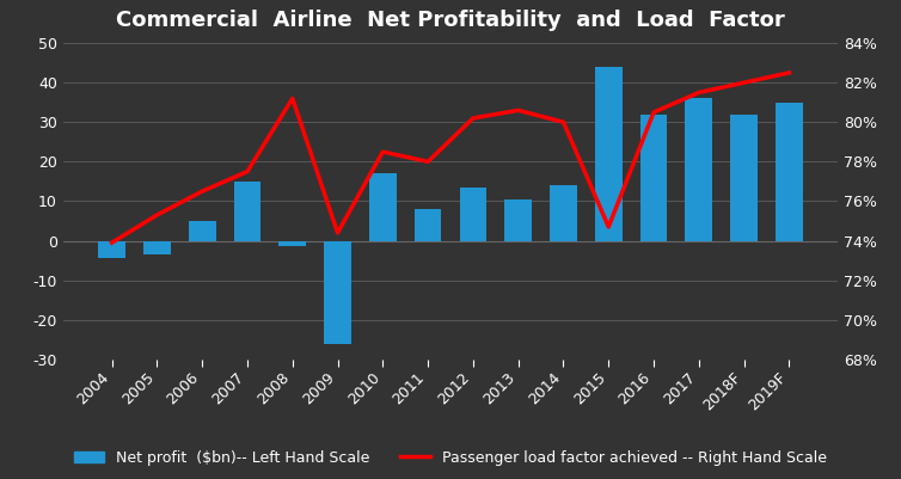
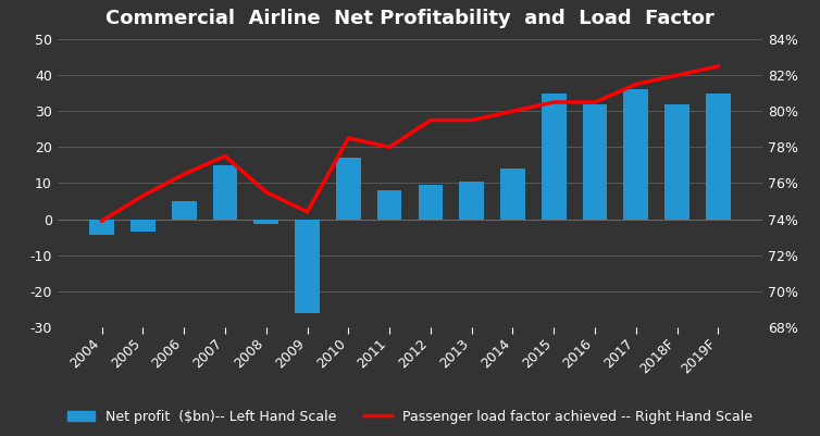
Passenger load factor achieved -- Right Hand Scale/2008: 81.2% -> 75.5%
Net profit ($bn)-- Left Hand Scale/2012: 13.5 -> 9.5
Passenger load factor achieved -- Right Hand Scale/2012: 80.2% -> 79.5%
Passenger load factor achieved -- Right Hand Scale/2013: 80.6% -> 79.5%
Net profit ($bn)-- Left Hand Scale/2015: 44.0 -> 35.0
Passenger load factor achieved -- Right Hand Scale/2015: 74.7% -> 80.5%
